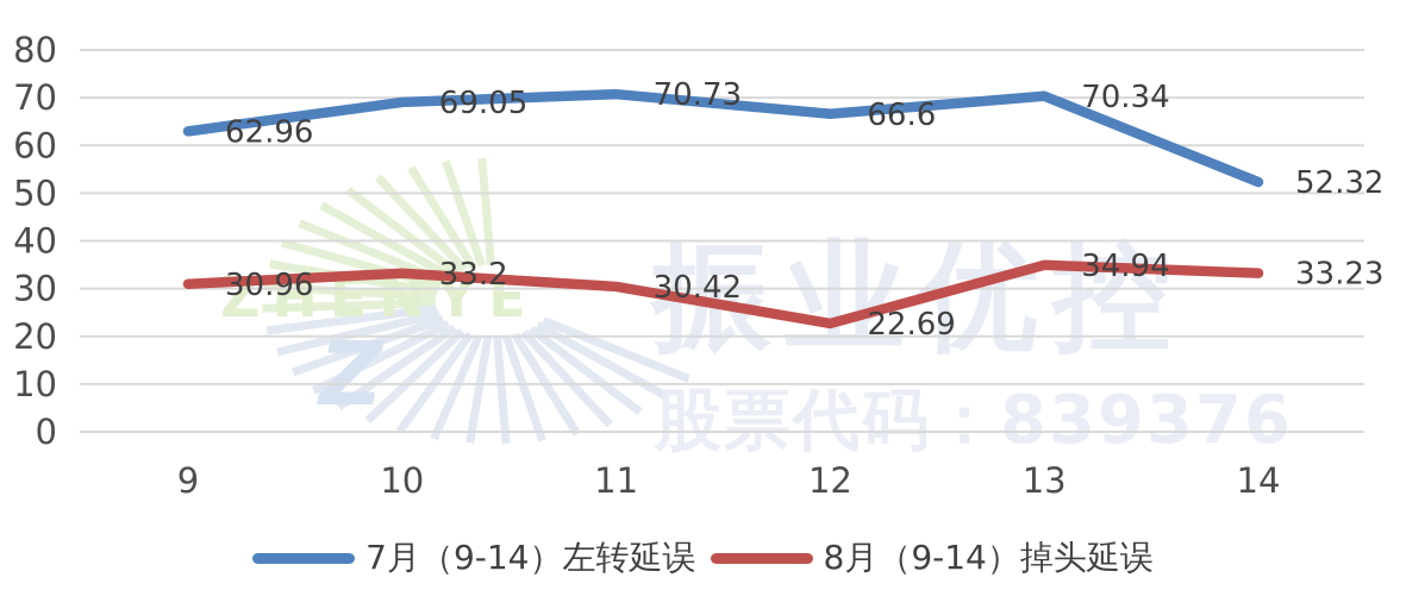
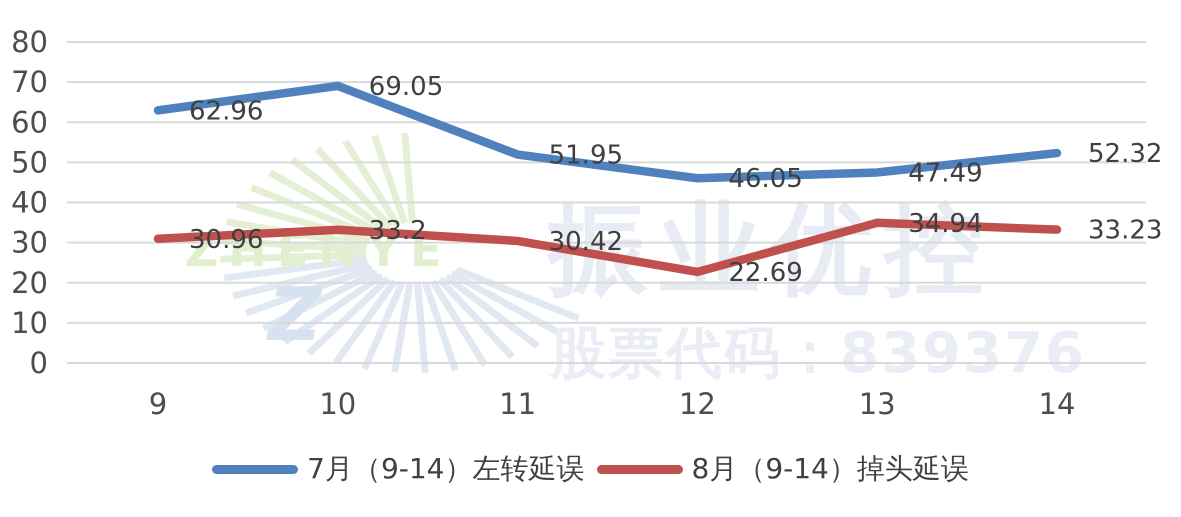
7月（9-14）左转延误/11: 70.73 -> 51.95
7月（9-14）左转延误/12: 66.6 -> 46.05
7月（9-14）左转延误/13: 70.34 -> 47.49
